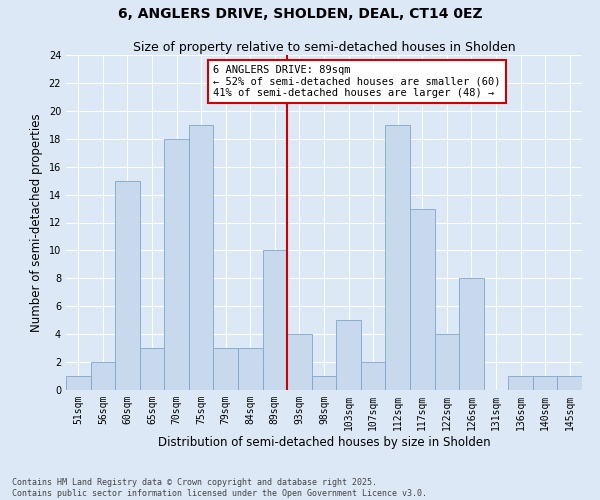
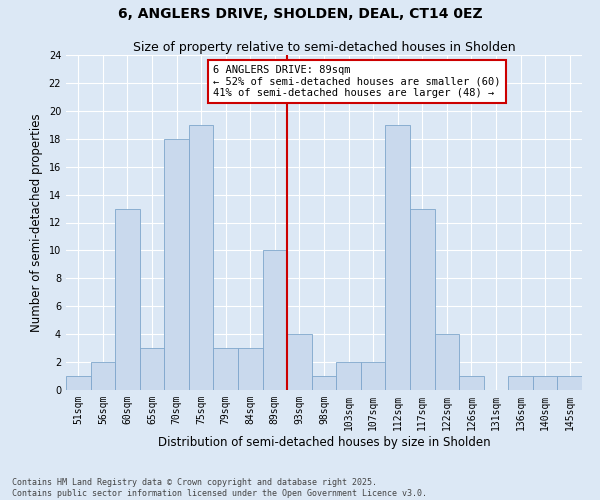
60sqm: 15 -> 13
103sqm: 5 -> 2
126sqm: 8 -> 1
